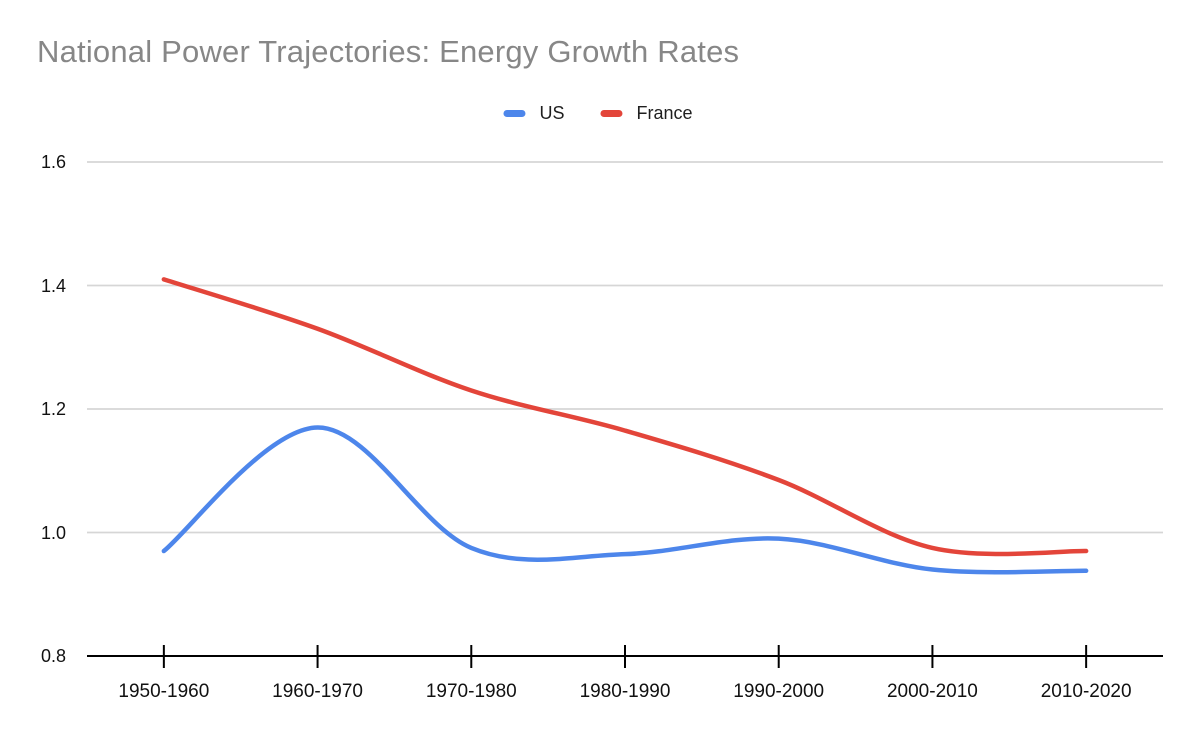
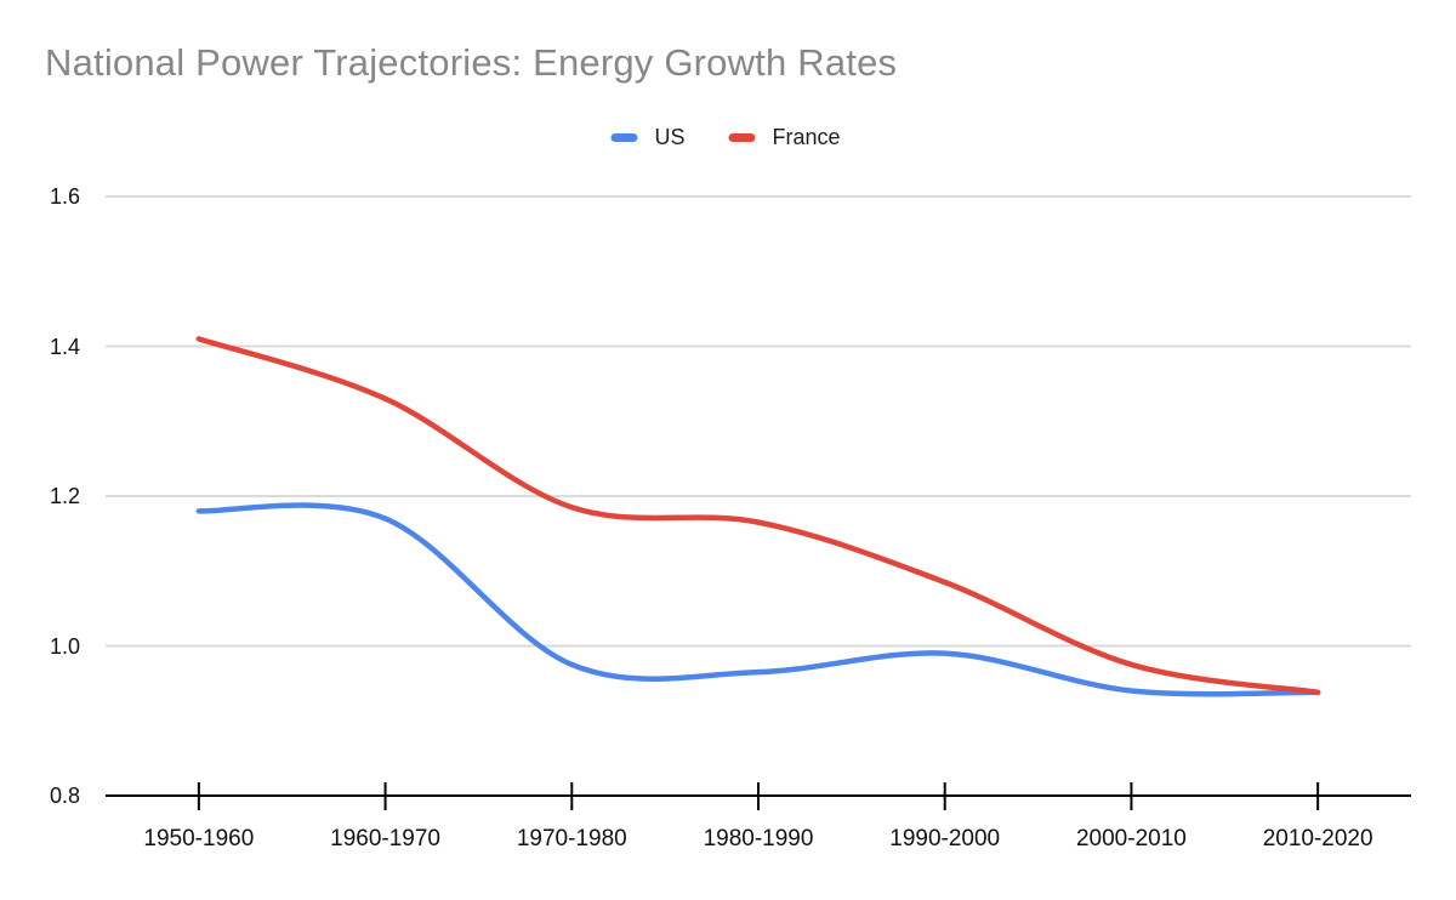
US/1950-1960: 0.97 -> 1.18
France/1970-1980: 1.23 -> 1.19
France/2010-2020: 0.97 -> 0.94
